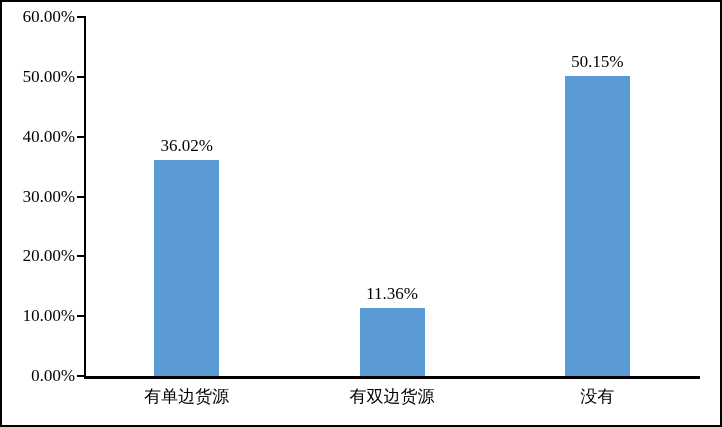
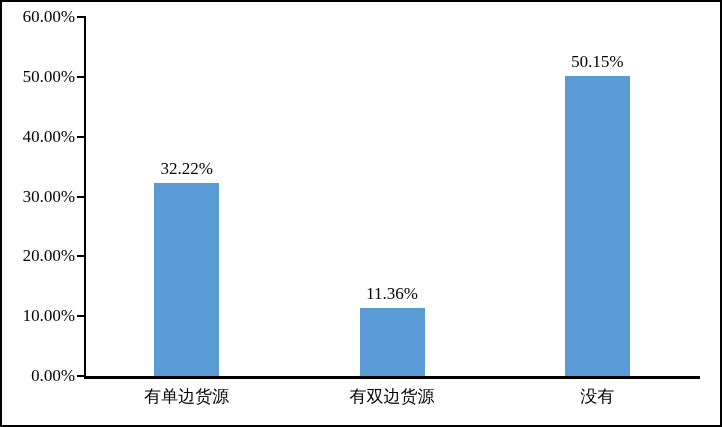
有单边货源: 36.02% -> 32.22%
